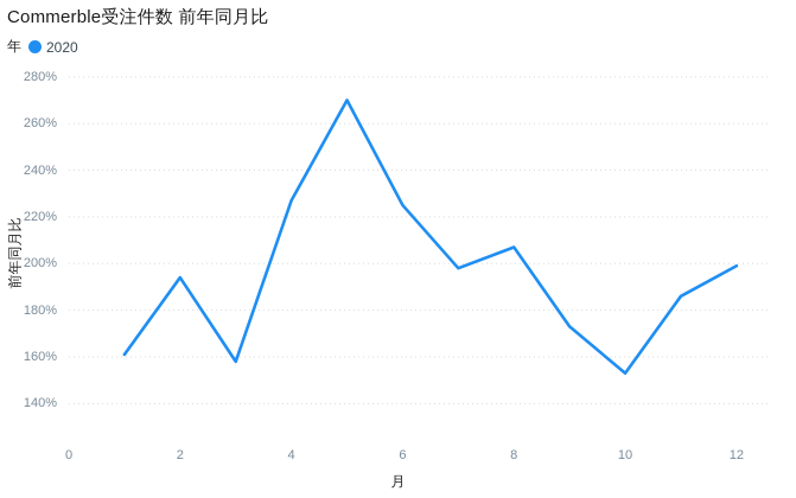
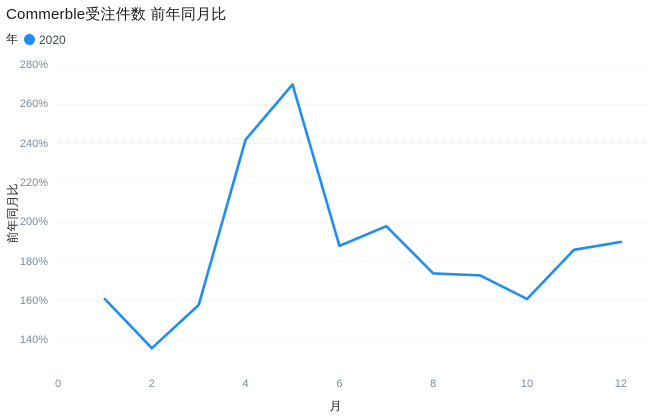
2: 194% -> 136%
4: 227% -> 242%
6: 225% -> 188%
8: 207% -> 174%
10: 153% -> 161%
12: 199% -> 190%
